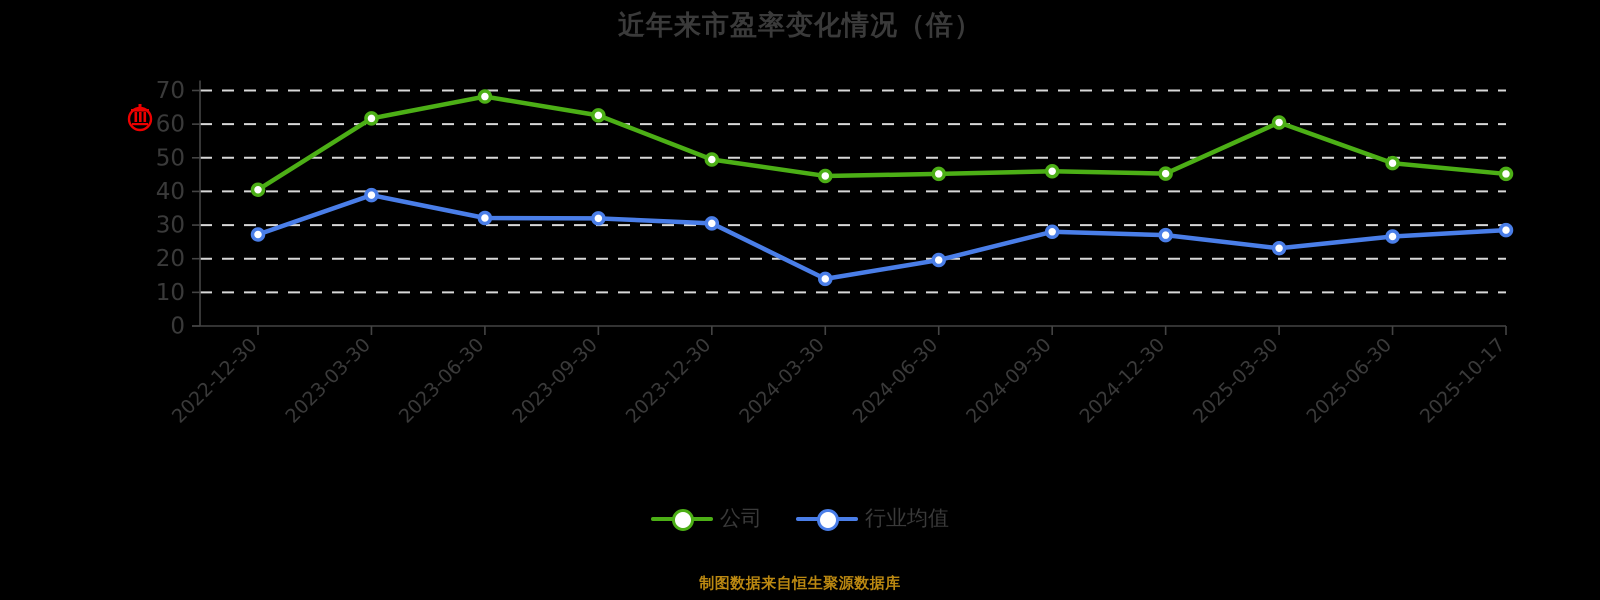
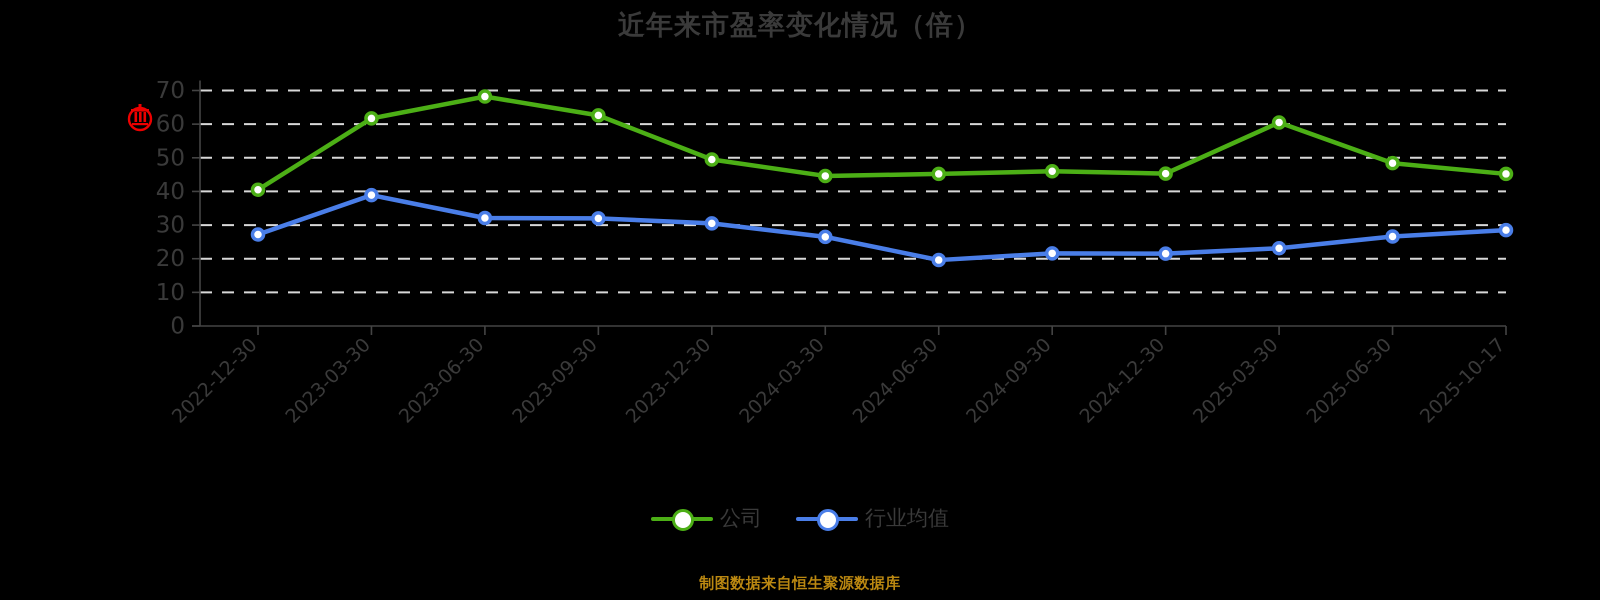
行业均值/2024-03-30: 14 -> 26
行业均值/2024-09-30: 28 -> 22
行业均值/2024-12-30: 27 -> 22
